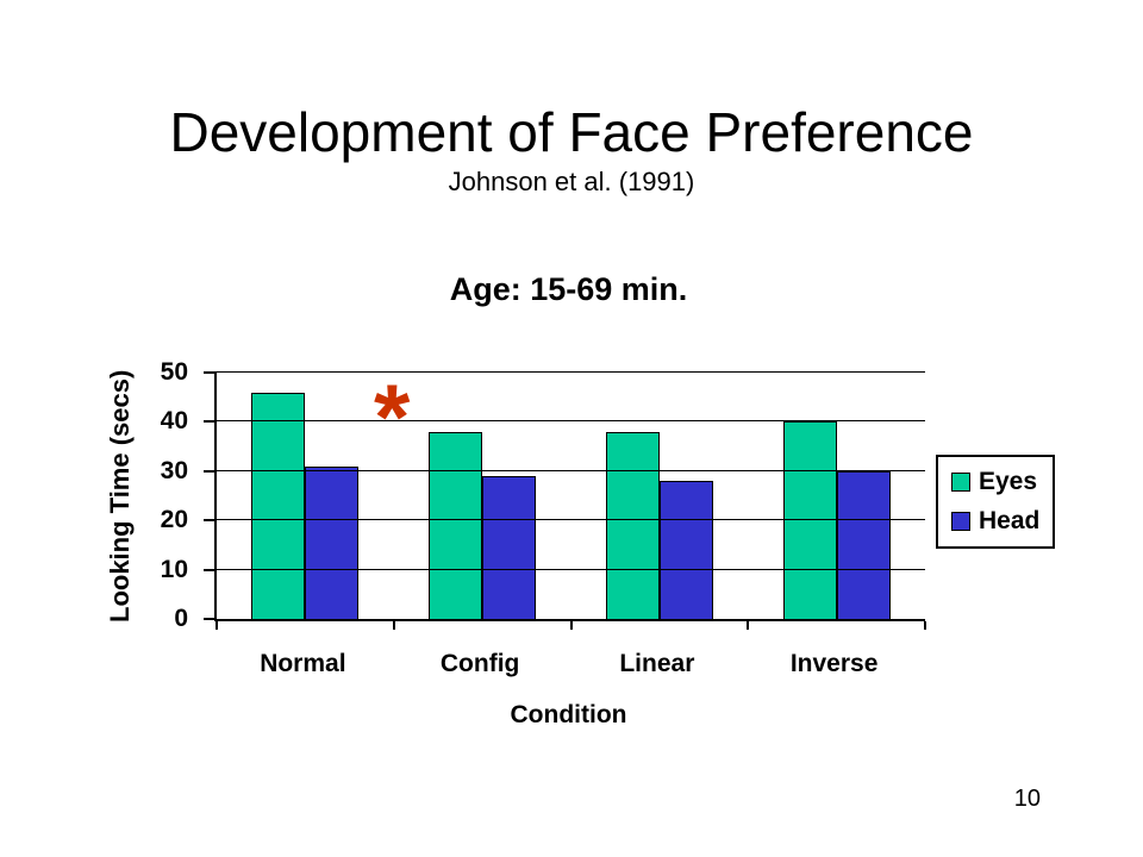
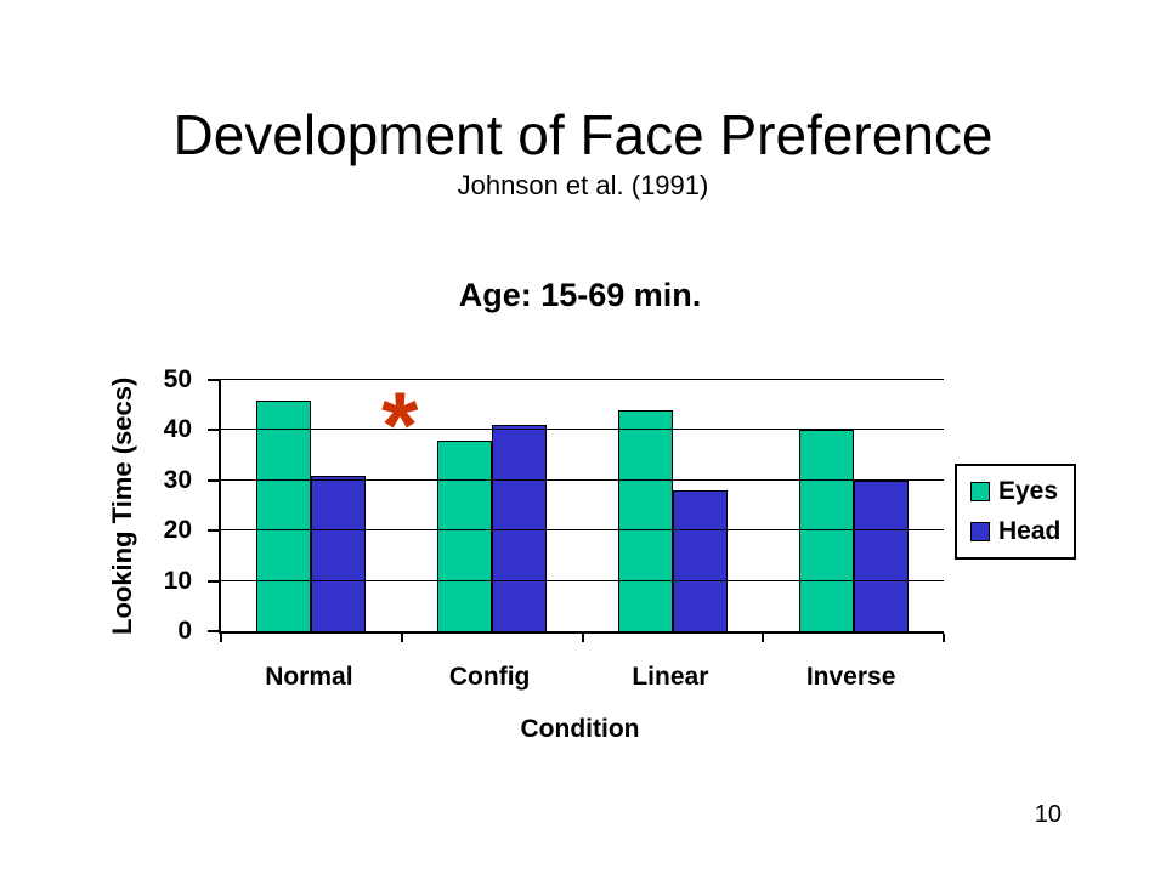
Head/Config: 29 -> 41
Eyes/Linear: 38 -> 44
